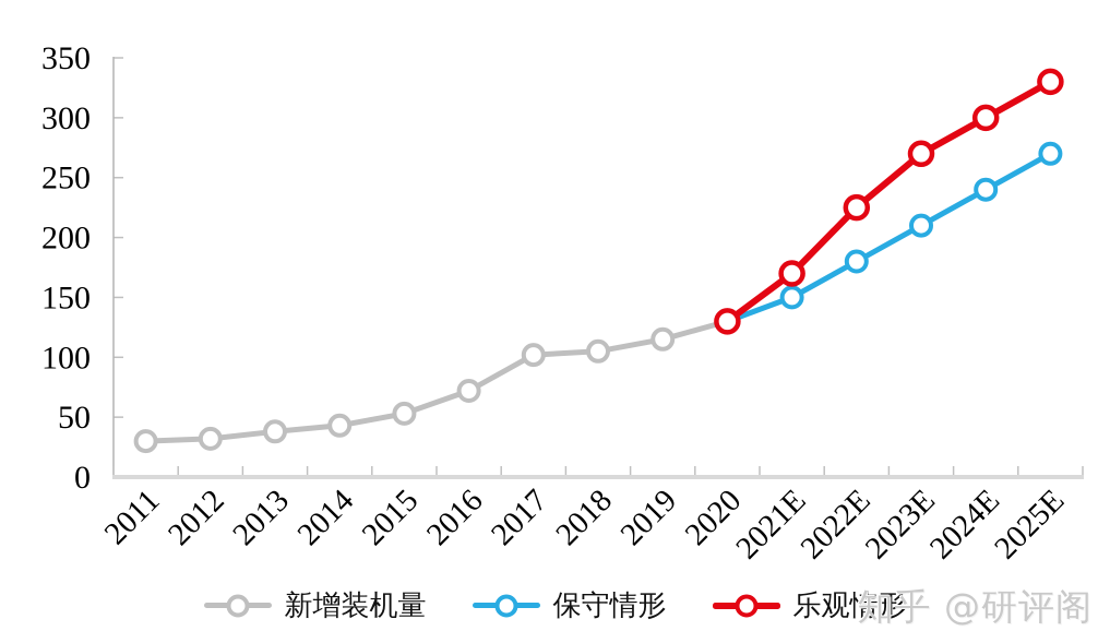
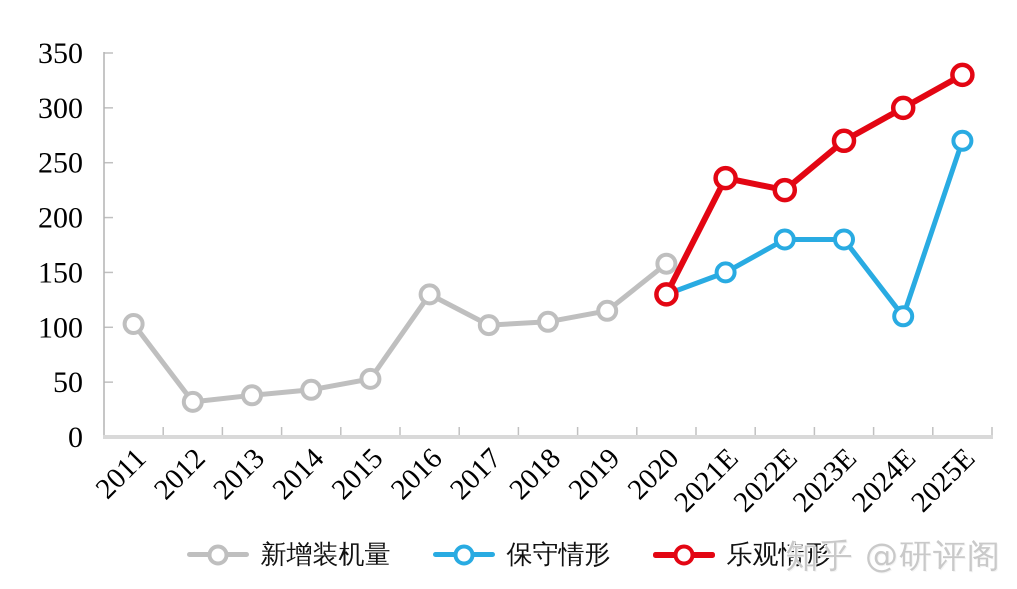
新增装机量/2011: 30 -> 103
新增装机量/2016: 72 -> 130
新增装机量/2020: 130 -> 158
乐观情形/2021E: 170 -> 236
保守情形/2023E: 210 -> 180
保守情形/2024E: 240 -> 110
